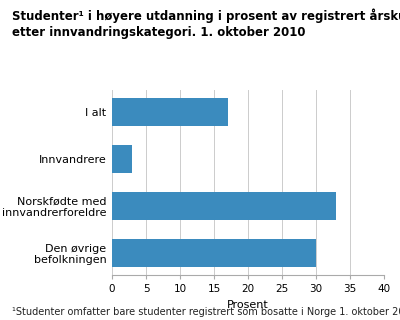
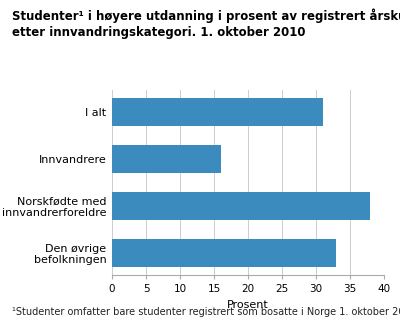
I alt: 17 -> 31
Innvandrere: 3 -> 16
Norskfødte med innvandrerforeldre: 33 -> 38
Den øvrige befolkningen: 30 -> 33
